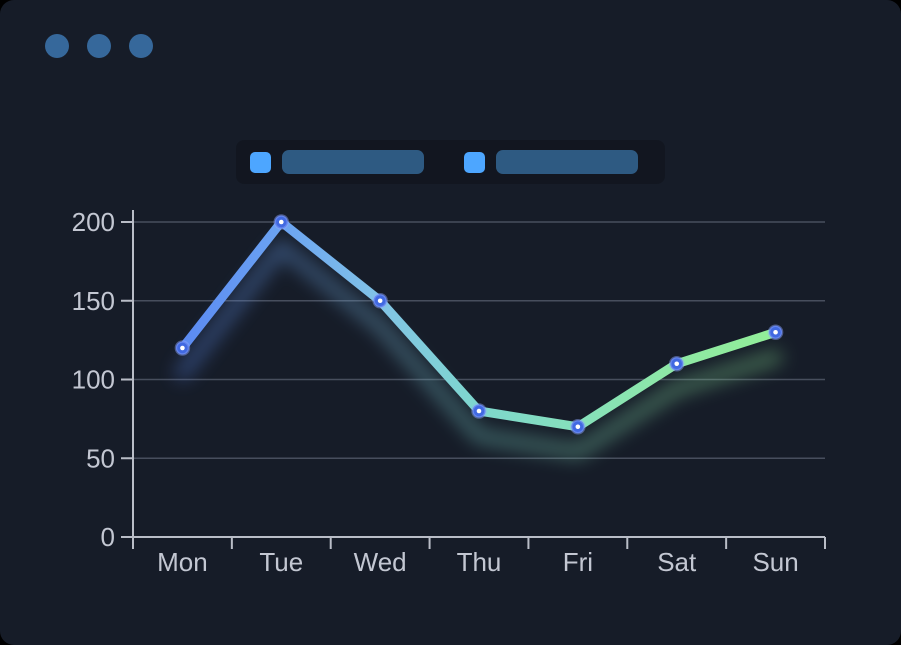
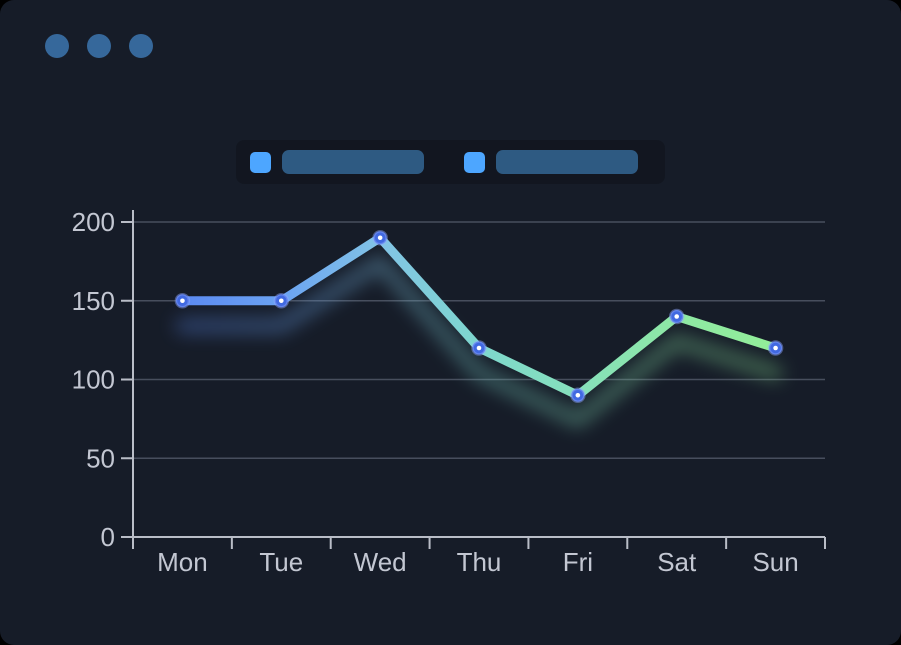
Mon: 120 -> 150
Tue: 200 -> 150
Wed: 150 -> 190
Thu: 80 -> 120
Fri: 70 -> 90
Sat: 110 -> 140
Sun: 130 -> 120
